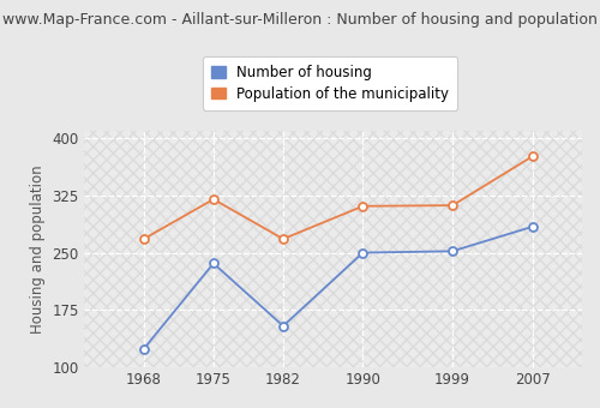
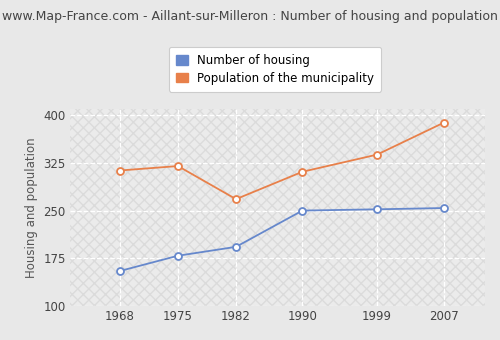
Number of housing/1968: 124 -> 155
Population of the municipality/1968: 268 -> 313
Number of housing/1975: 236 -> 179
Number of housing/1982: 154 -> 193
Population of the municipality/1999: 312 -> 338
Number of housing/2007: 284 -> 254
Population of the municipality/2007: 376 -> 388
